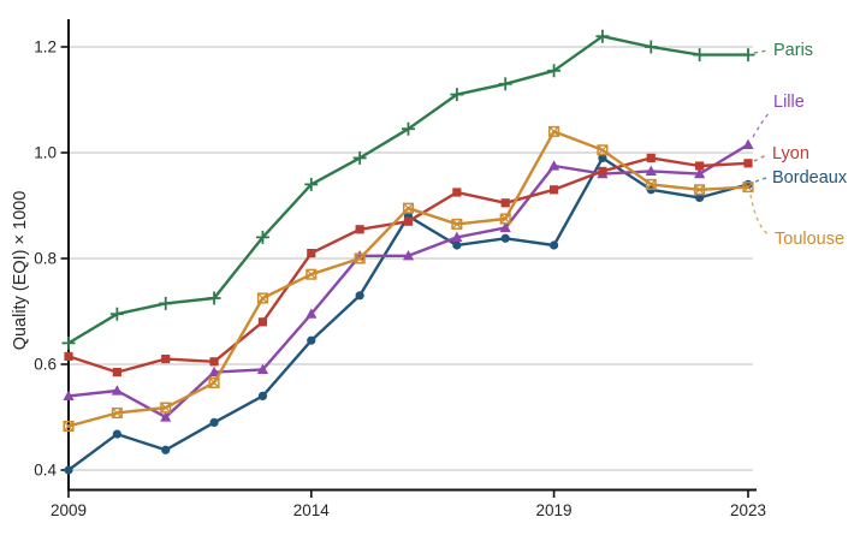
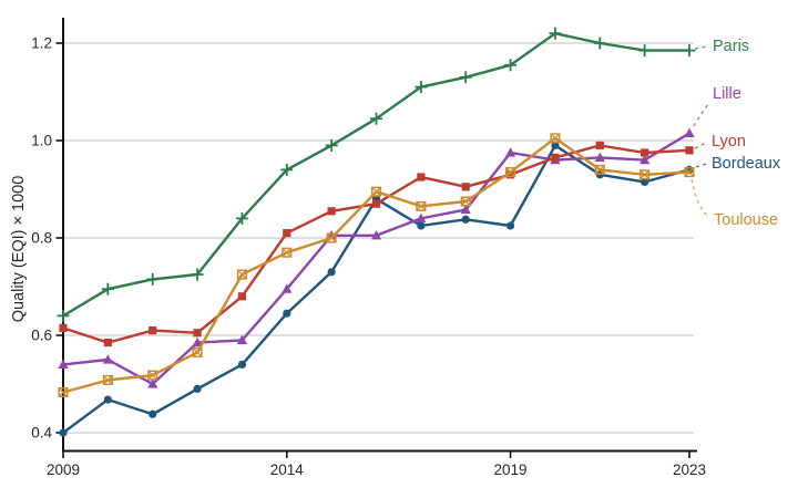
Toulouse/2019: 1.04 -> 0.94
